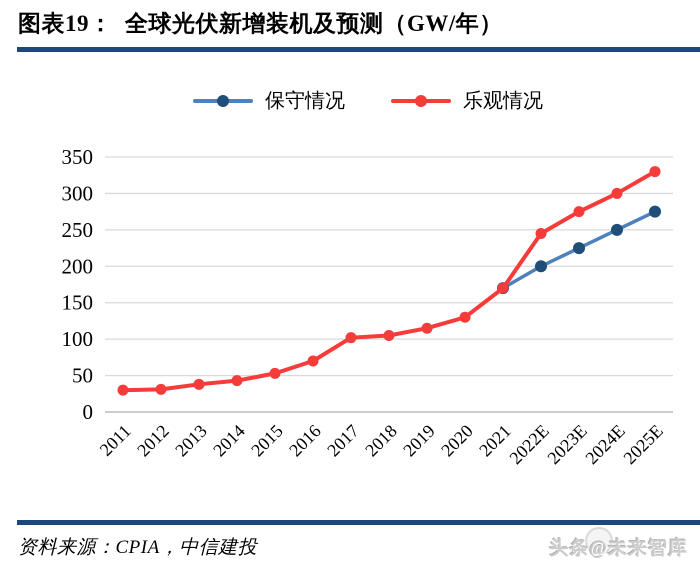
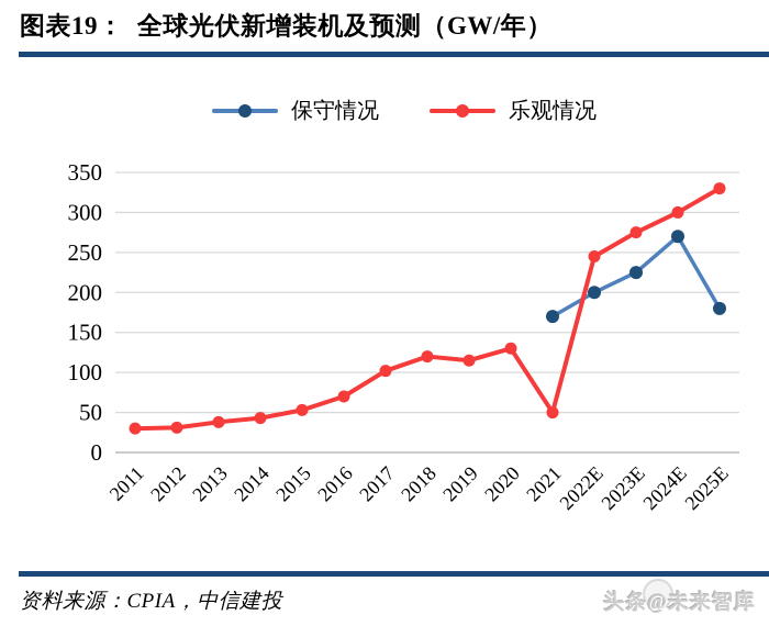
乐观情况/2018: 100 -> 120
乐观情况/2021: 170 -> 50
保守情况/2024E: 250 -> 270
保守情况/2025E: 280 -> 180
